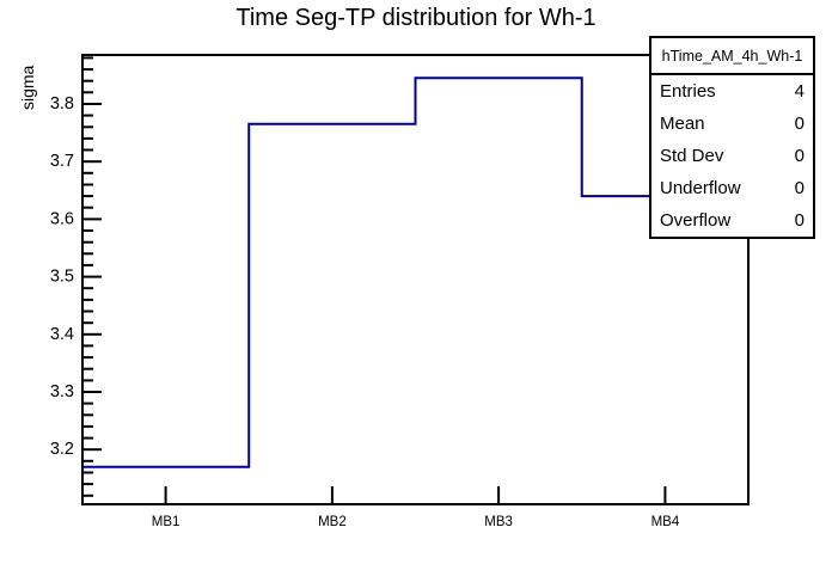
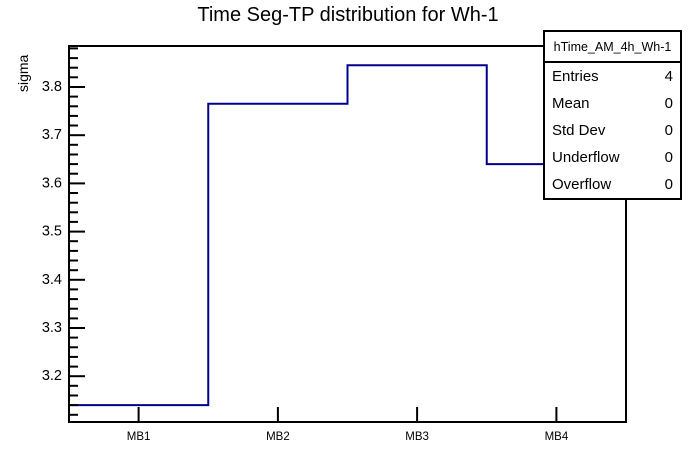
MB1: 3.17 -> 3.14
